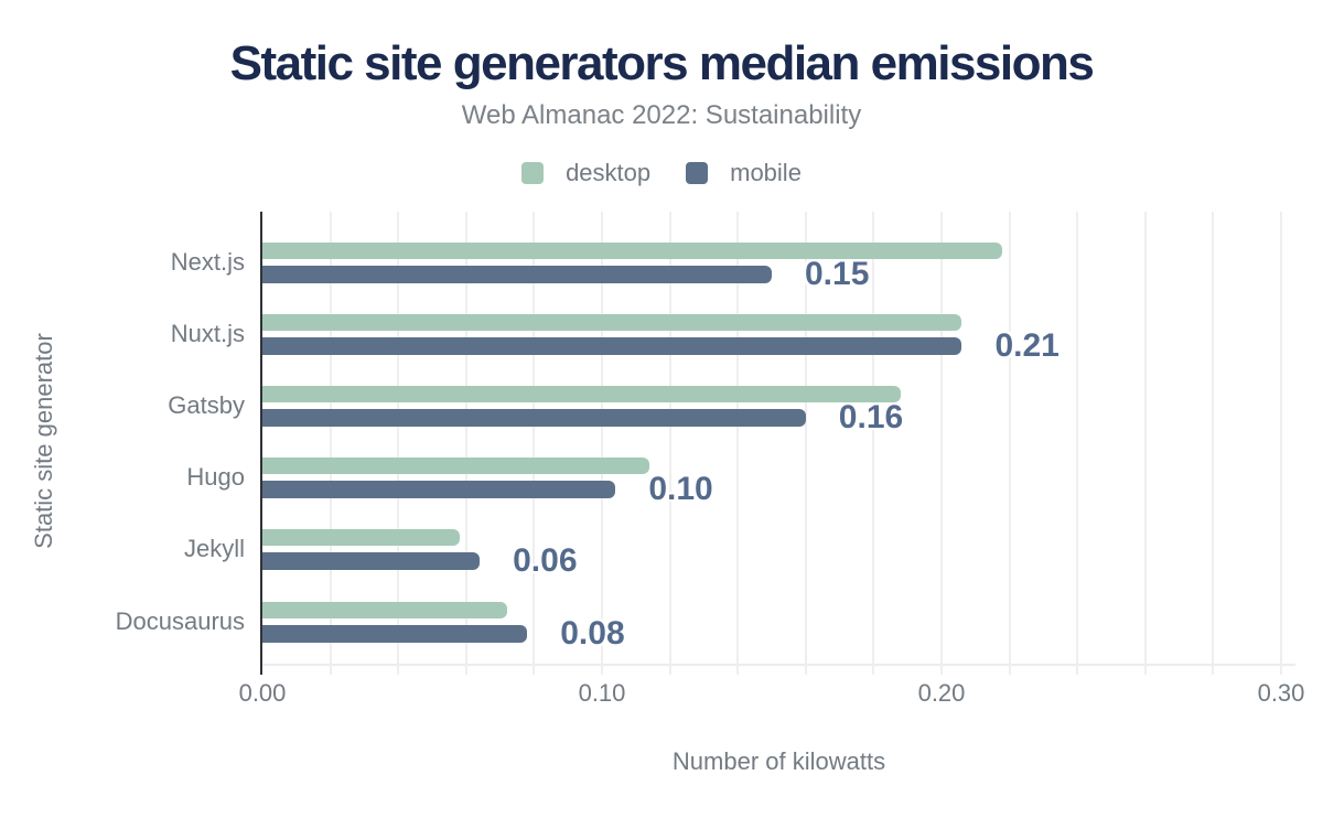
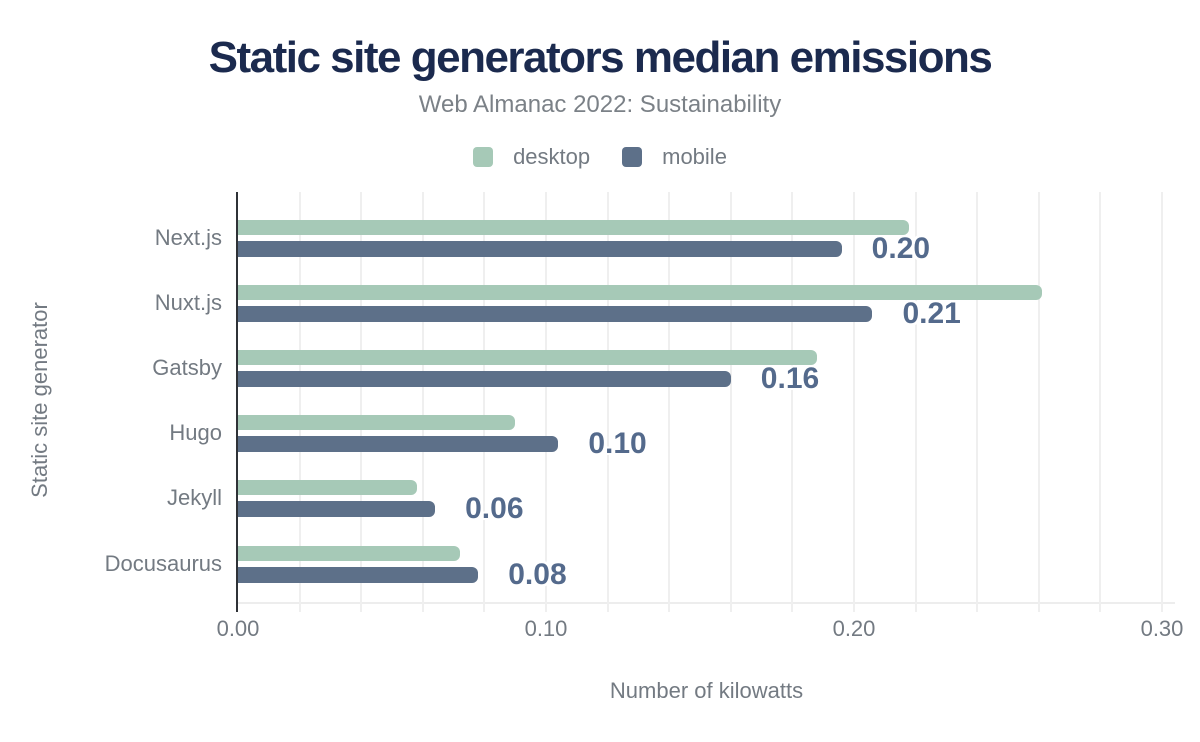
mobile/Next.js: 0.15 -> 0.20
desktop/Nuxt.js: 0.206 -> 0.261
desktop/Hugo: 0.114 -> 0.090
